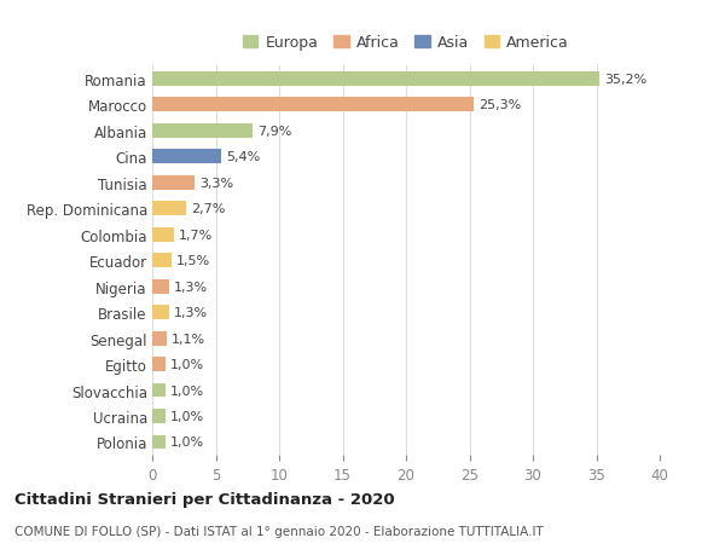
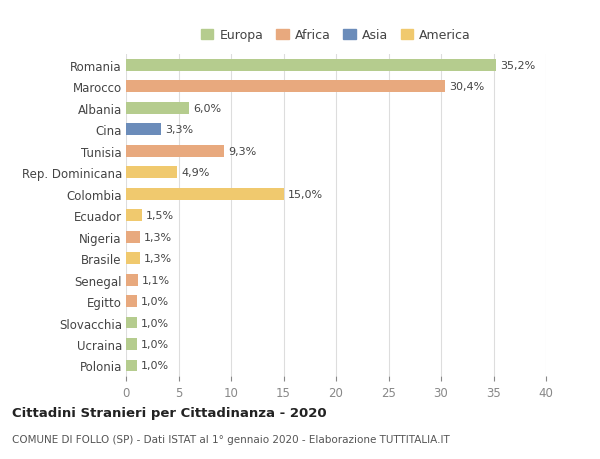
Marocco: 25,3% -> 30,4%
Albania: 7,9% -> 6,0%
Cina: 5,4% -> 3,3%
Tunisia: 3,3% -> 9,3%
Rep. Dominicana: 2,7% -> 4,9%
Colombia: 1,7% -> 15,0%
